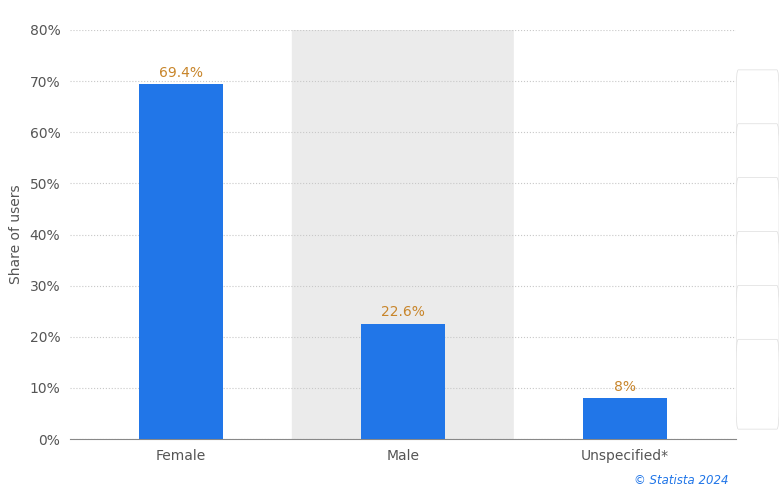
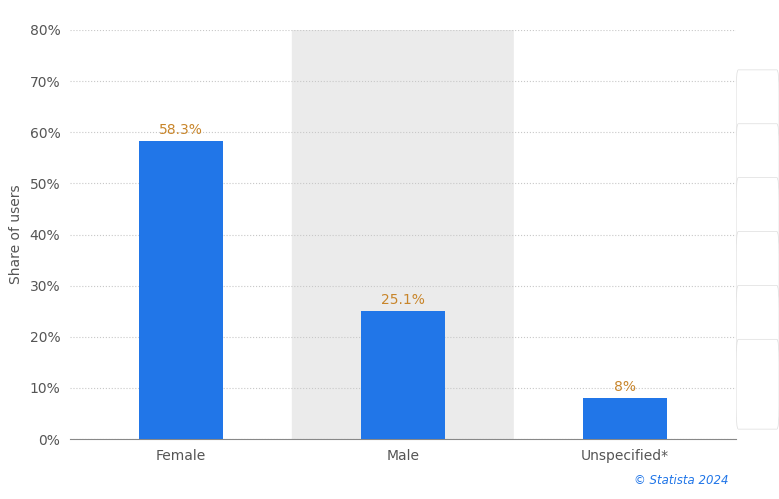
Female: 69.4% -> 58.3%
Male: 22.6% -> 25.1%
